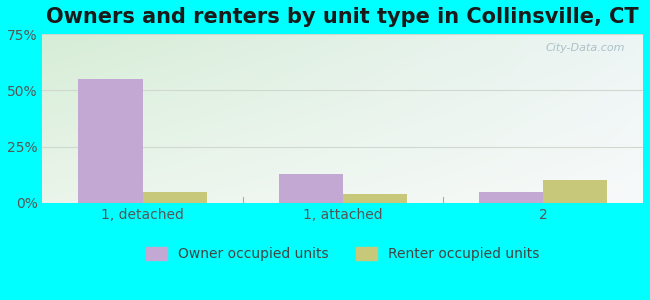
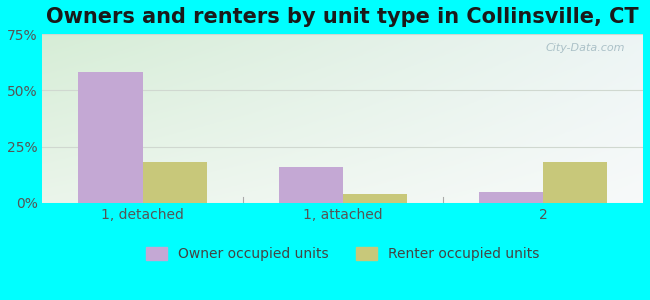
Owner occupied units/1, detached: 55% -> 58%
Renter occupied units/1, detached: 5% -> 18%
Owner occupied units/1, attached: 13% -> 16%
Renter occupied units/2: 10% -> 18%
